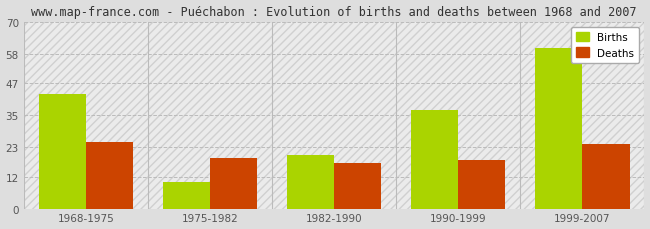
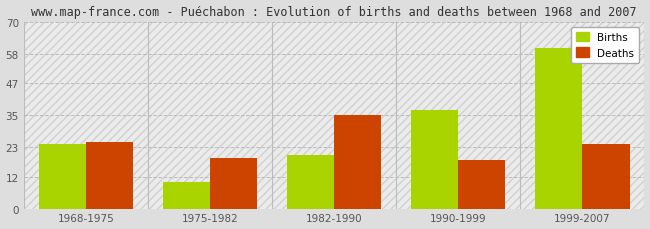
Births/1968-1975: 43 -> 24
Deaths/1982-1990: 17 -> 35
